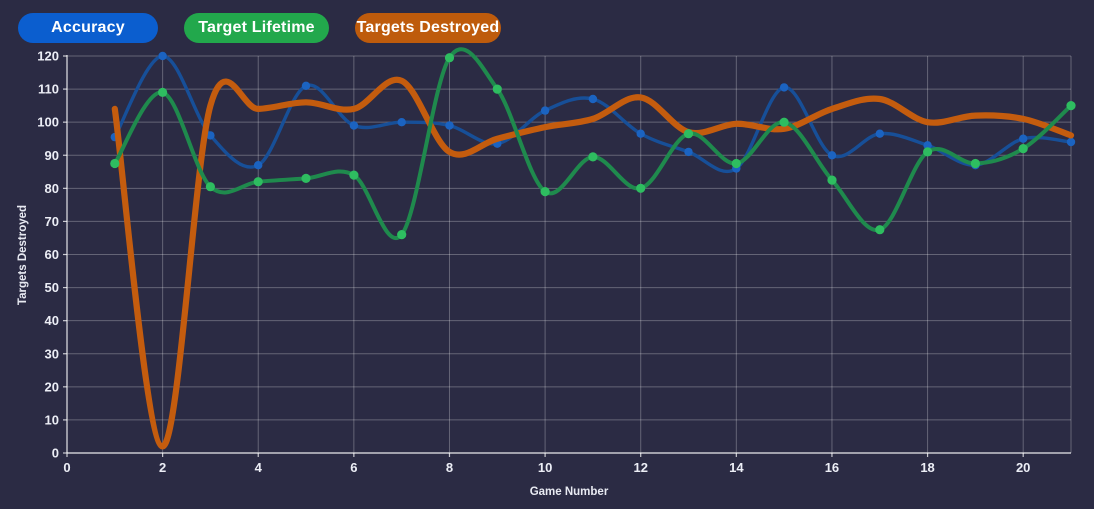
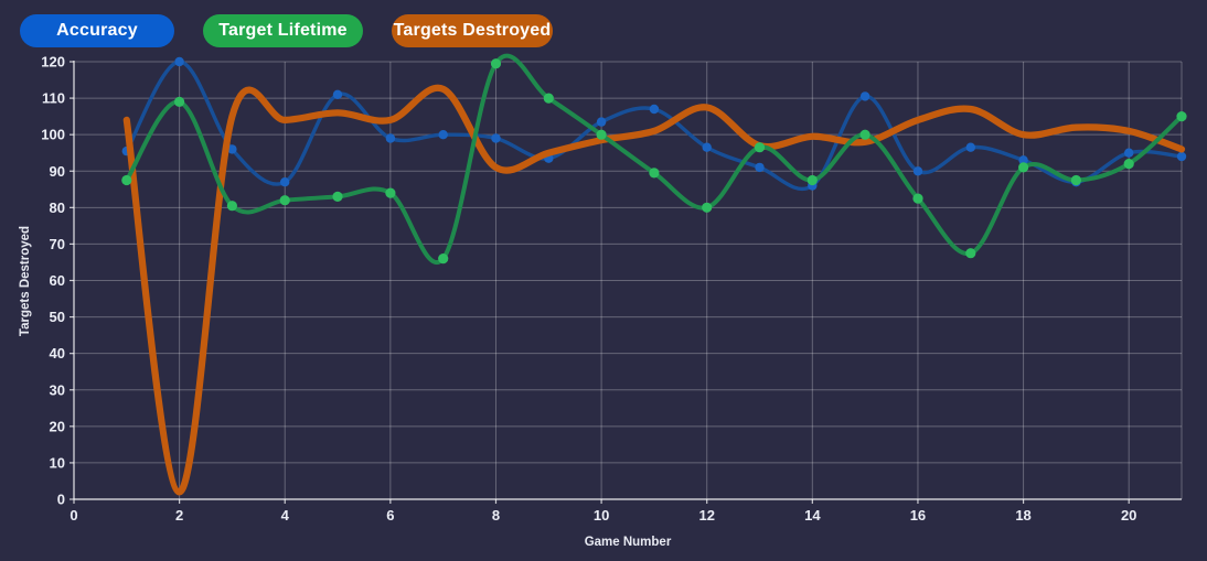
Target Lifetime/10: 79 -> 100
